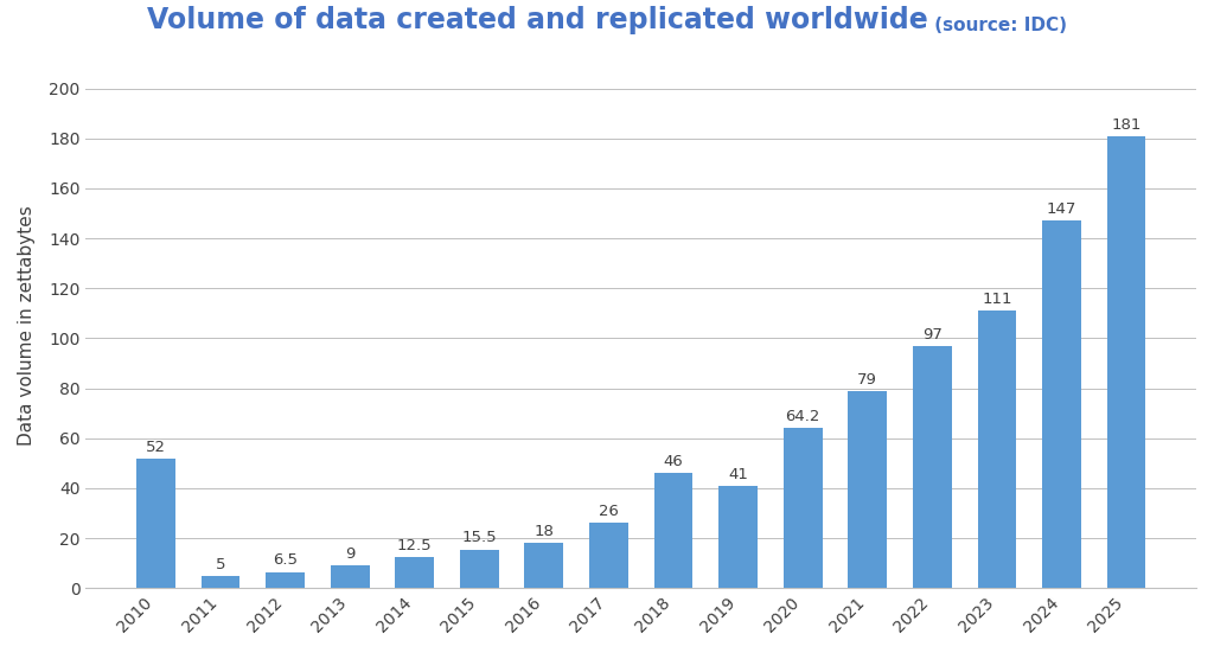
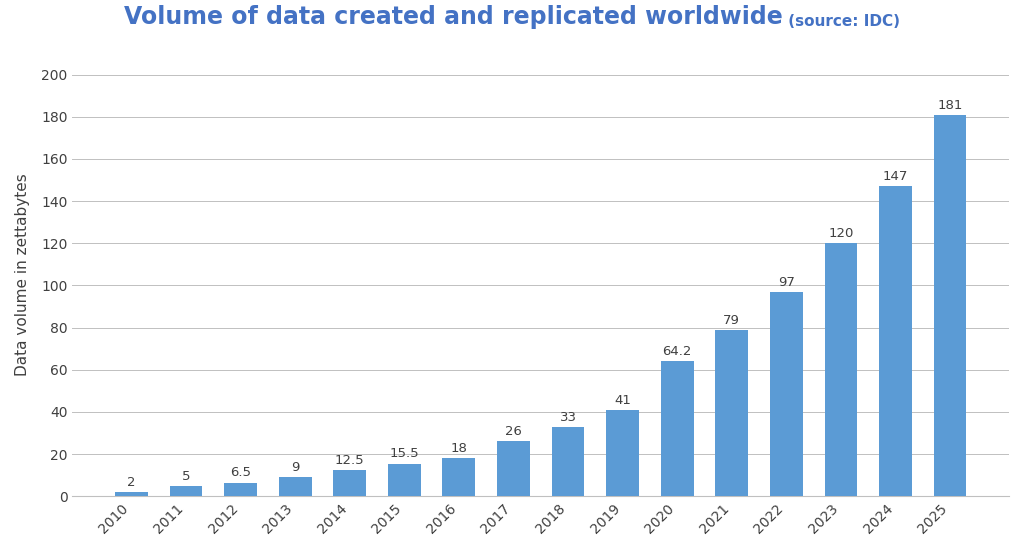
2010: 52 -> 2
2018: 46 -> 33
2023: 111 -> 120
